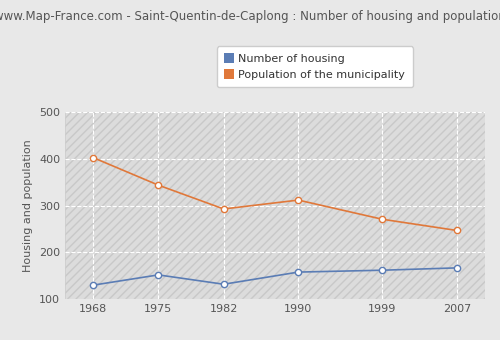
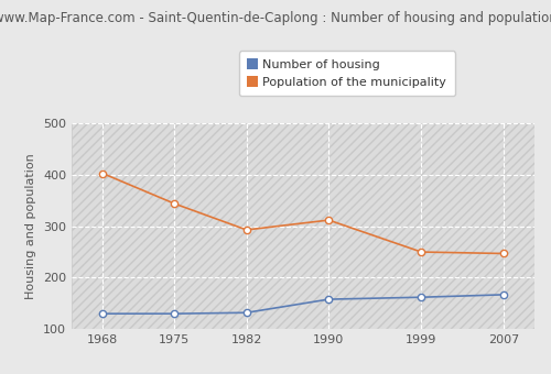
Number of housing/1975: 152 -> 130
Population of the municipality/1999: 271 -> 250
